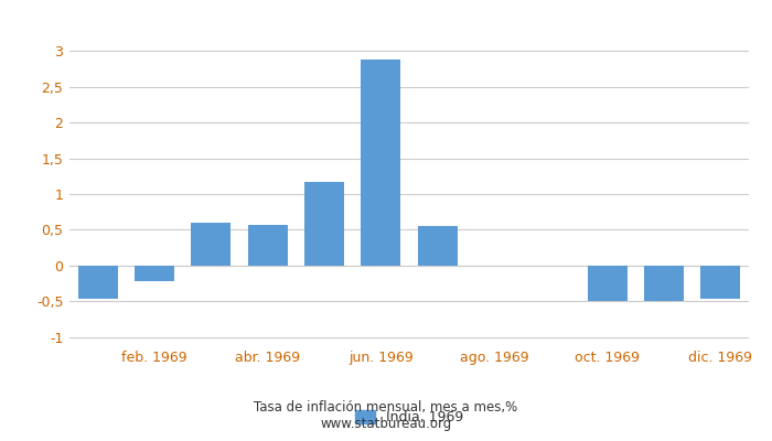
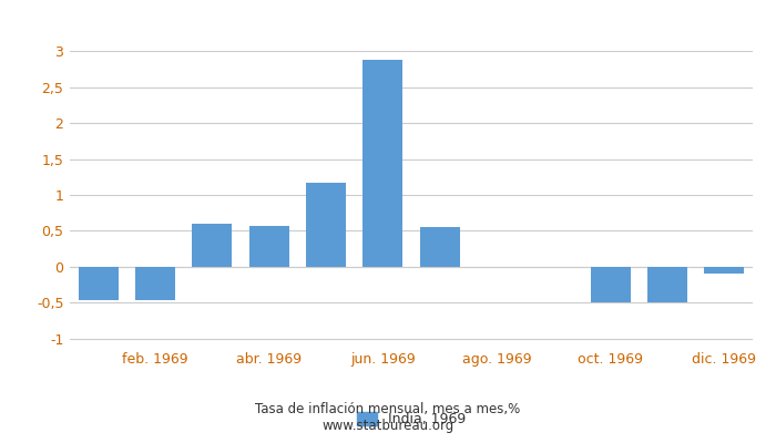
feb. 1969: -0,22 -> -0,47
dic. 1969: -0,46 -> -0,10
